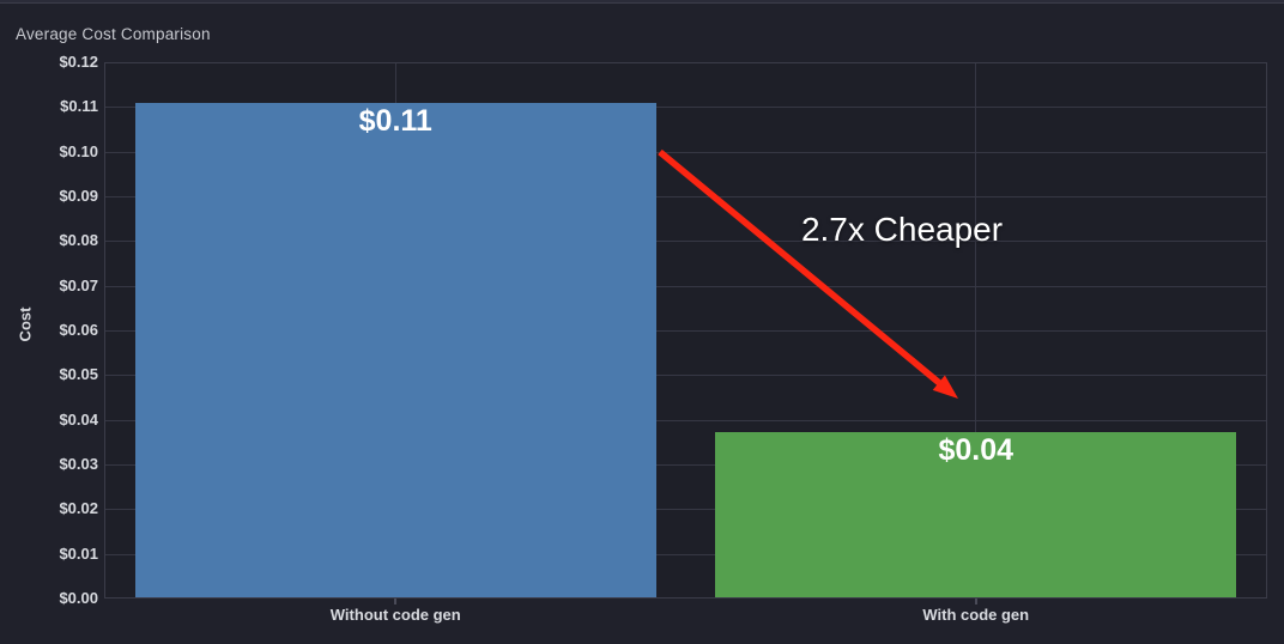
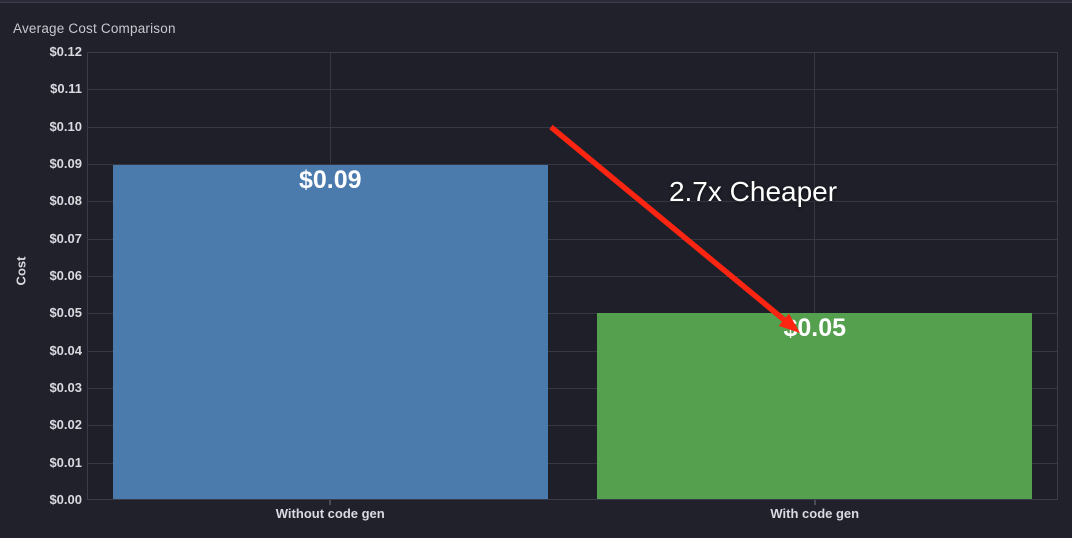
Without code gen: $0.11 -> $0.09
With code gen: $0.04 -> $0.05
